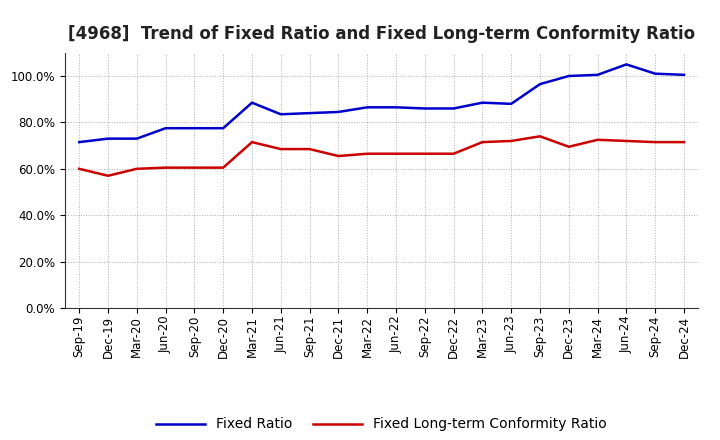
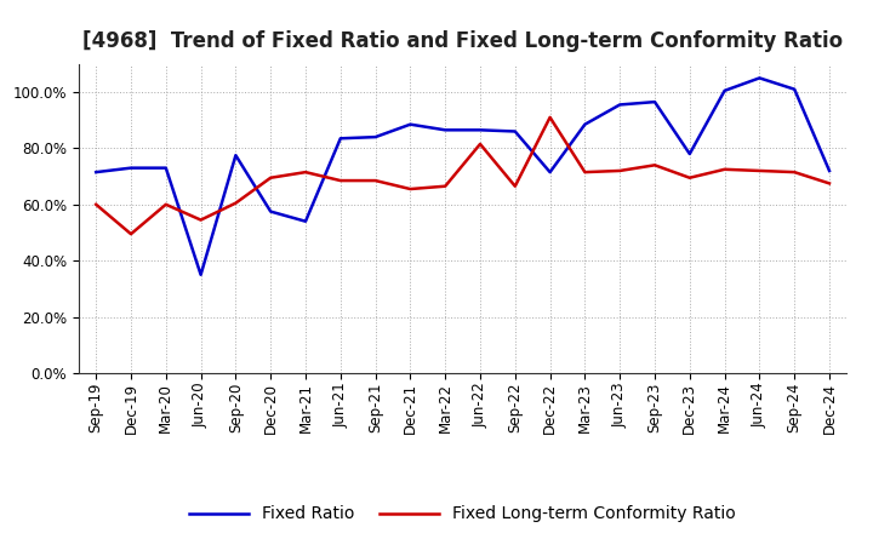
Fixed Long-term Conformity Ratio/Dec-19: 57.0% -> 49.5%
Fixed Ratio/Jun-20: 77.5% -> 35.0%
Fixed Long-term Conformity Ratio/Jun-20: 60.5% -> 54.5%
Fixed Ratio/Dec-20: 77.5% -> 57.5%
Fixed Long-term Conformity Ratio/Dec-20: 60.5% -> 69.5%
Fixed Ratio/Mar-21: 88.5% -> 54.0%
Fixed Ratio/Dec-21: 84.5% -> 88.5%
Fixed Long-term Conformity Ratio/Jun-22: 66.5% -> 81.5%
Fixed Ratio/Dec-22: 86.0% -> 71.5%
Fixed Long-term Conformity Ratio/Dec-22: 66.5% -> 91.0%
Fixed Ratio/Jun-23: 88.0% -> 95.5%
Fixed Ratio/Dec-23: 100.0% -> 78.0%
Fixed Ratio/Dec-24: 100.5% -> 72.0%
Fixed Long-term Conformity Ratio/Dec-24: 71.5% -> 67.5%
